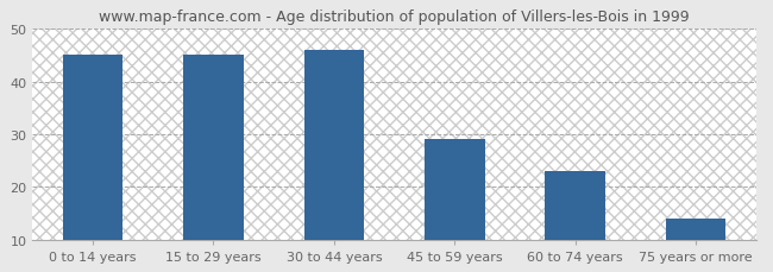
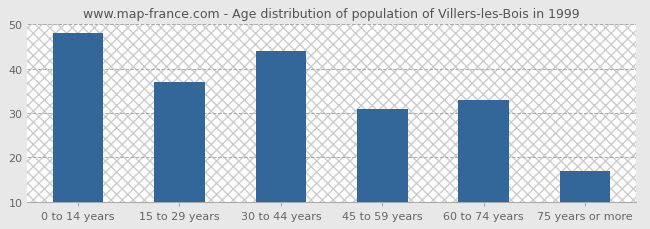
0 to 14 years: 45 -> 48
15 to 29 years: 45 -> 37
30 to 44 years: 46 -> 44
45 to 59 years: 29 -> 31
60 to 74 years: 23 -> 33
75 years or more: 14 -> 17
